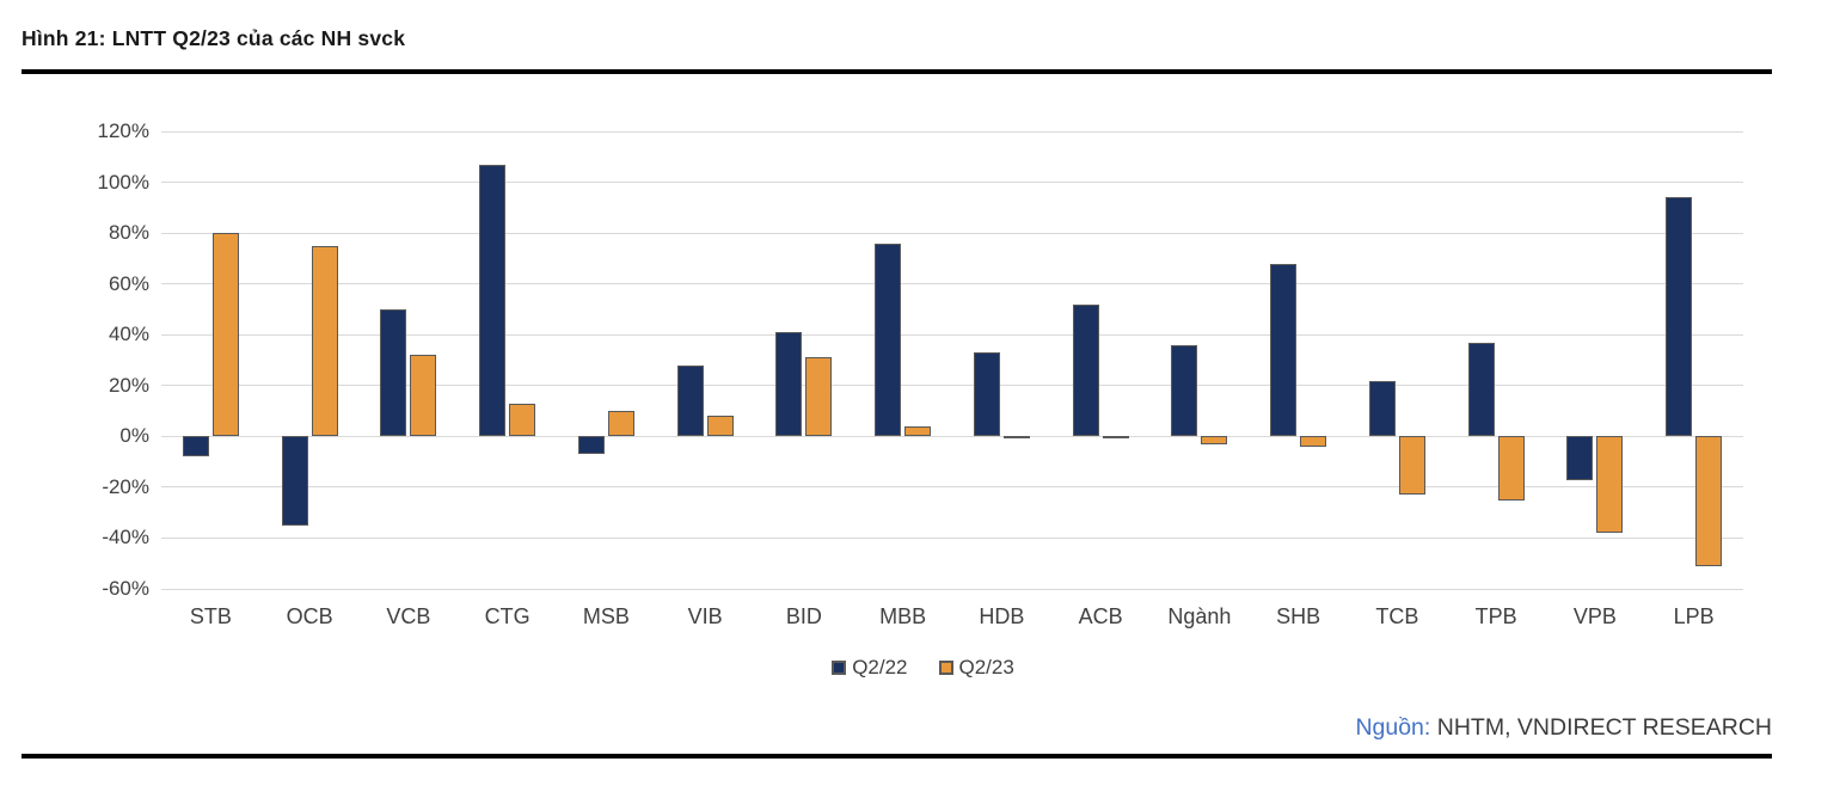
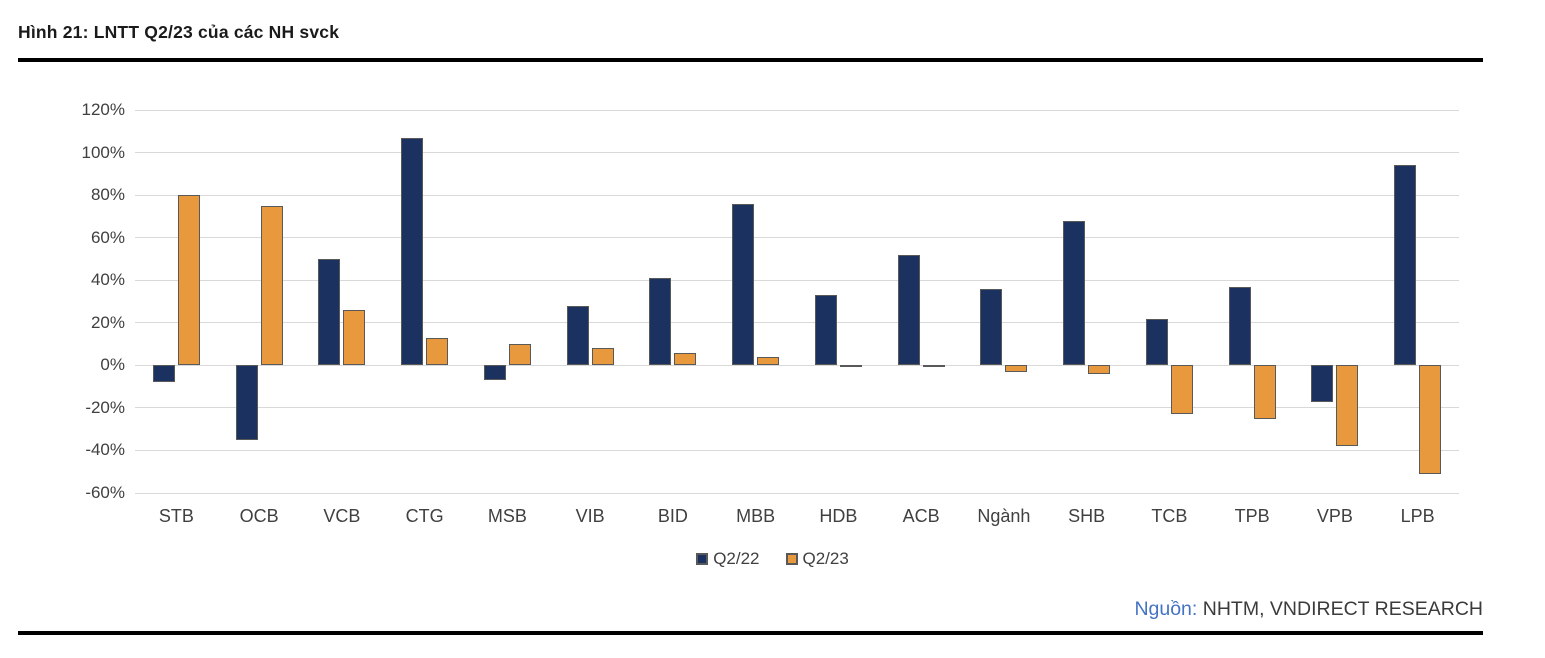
Q2/23/VCB: 32% -> 26%
Q2/23/BID: 31% -> 6%
